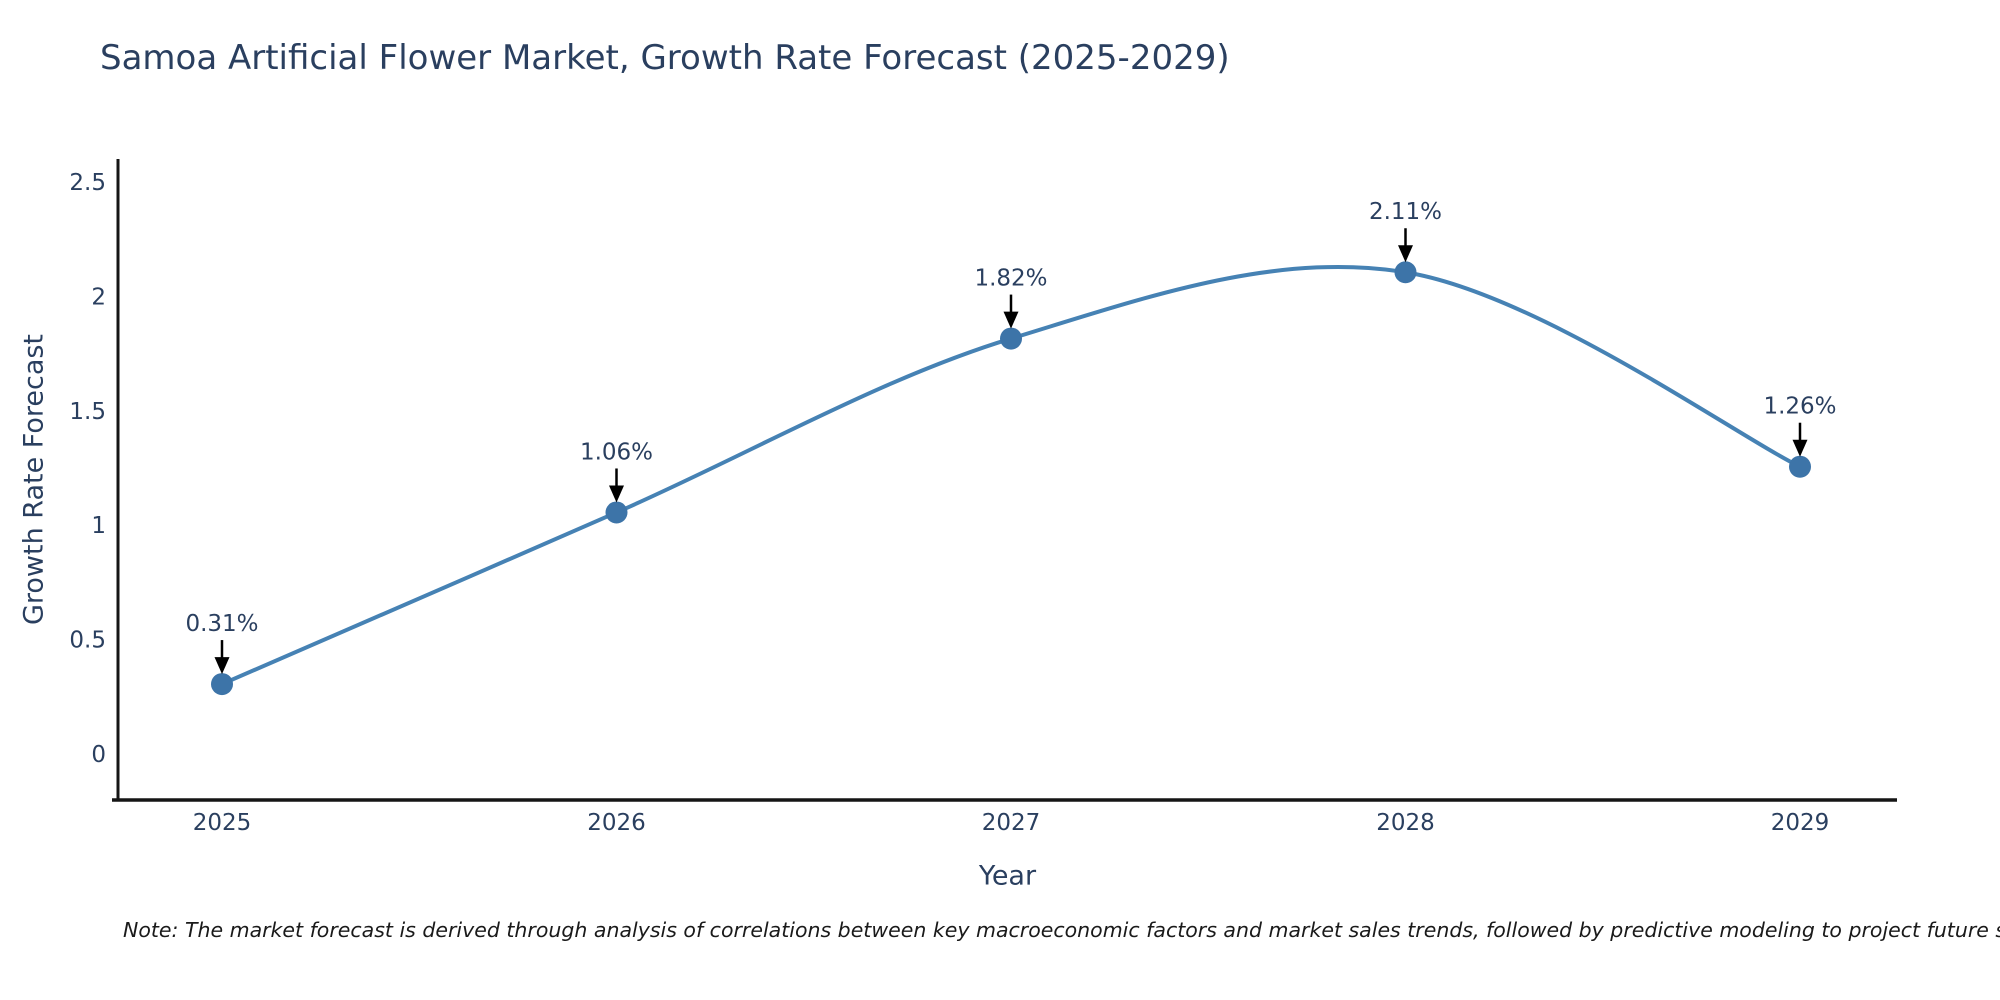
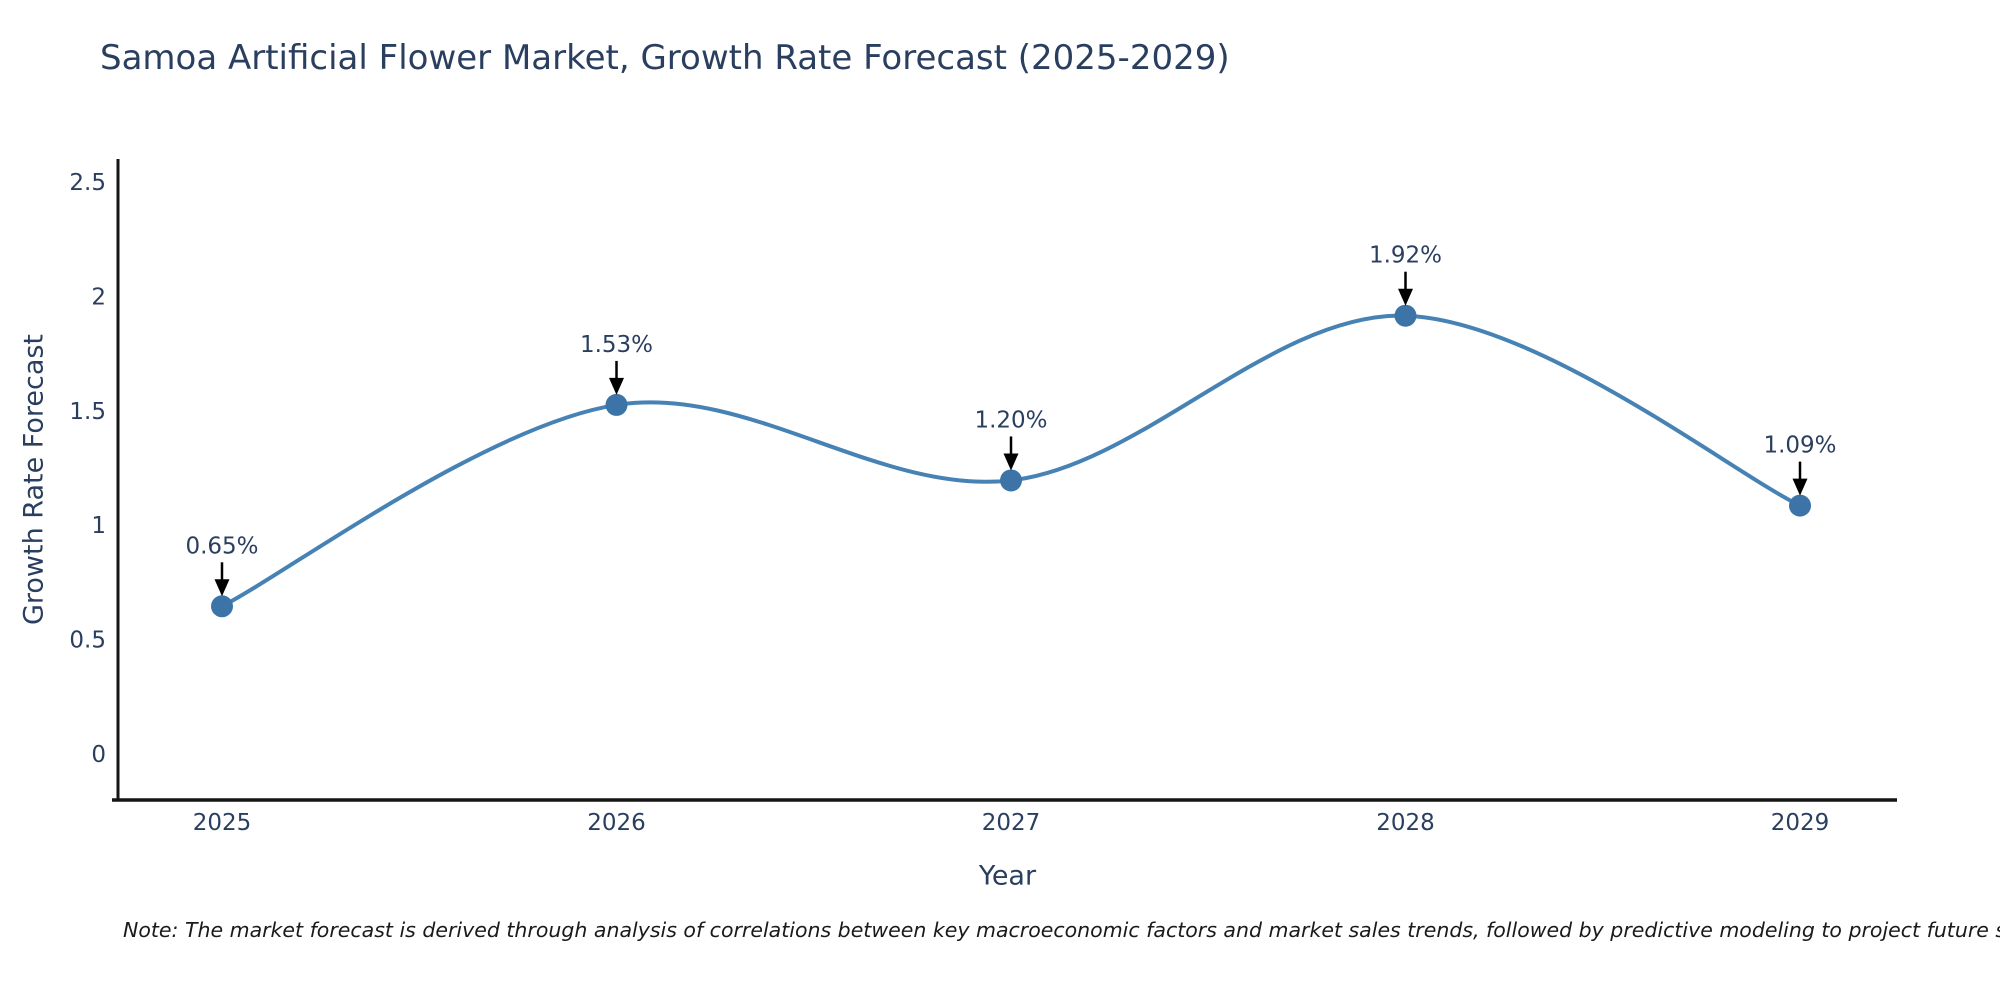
2025: 0.31% -> 0.65%
2026: 1.06% -> 1.53%
2027: 1.82% -> 1.20%
2028: 2.11% -> 1.92%
2029: 1.26% -> 1.09%
